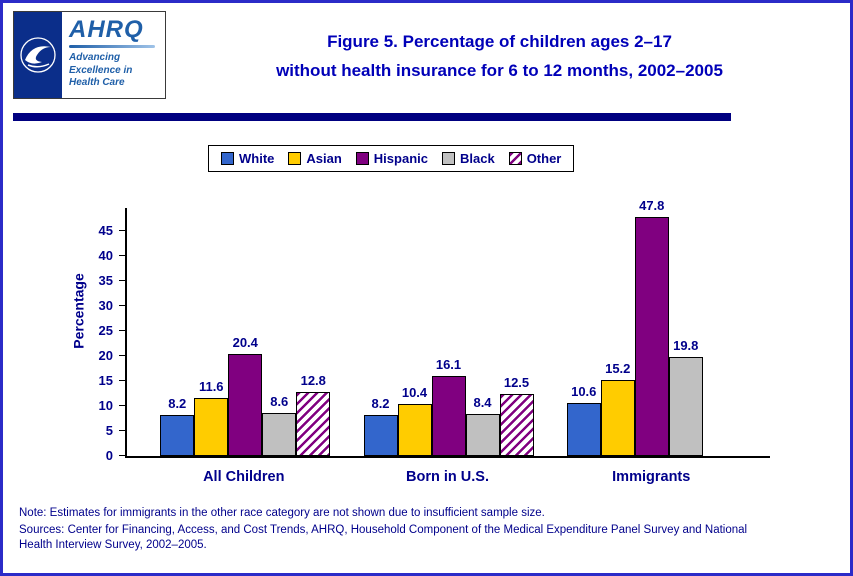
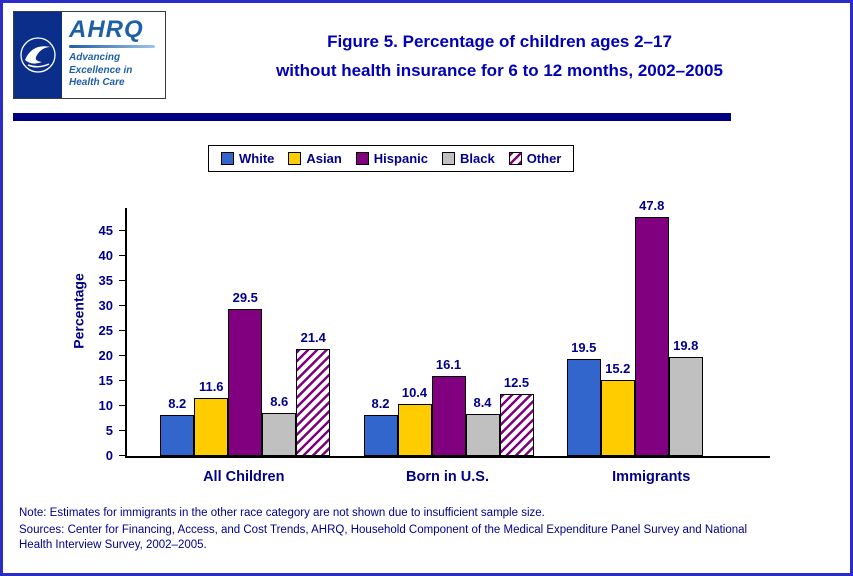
Hispanic/All Children: 20.4 -> 29.5
Other/All Children: 12.8 -> 21.4
White/Immigrants: 10.6 -> 19.5
